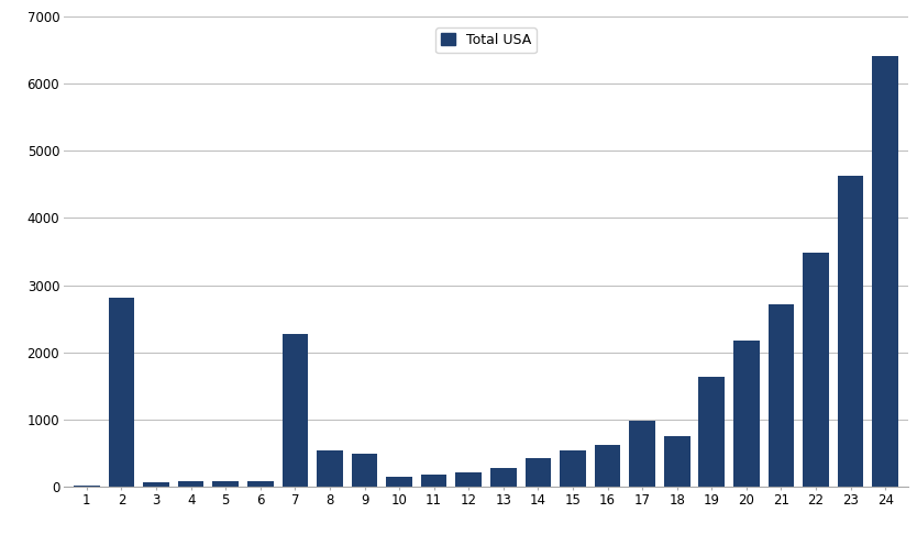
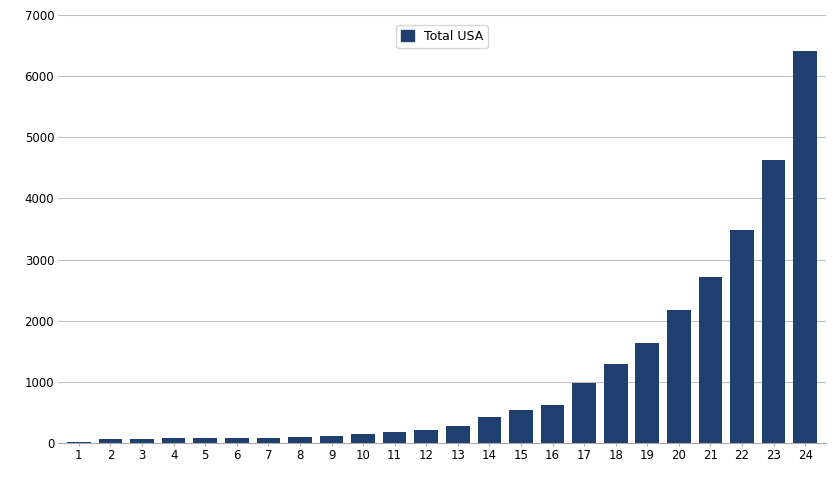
2: 2820 -> 60
7: 2280 -> 90
8: 540 -> 100
9: 500 -> 120
18: 760 -> 1280
